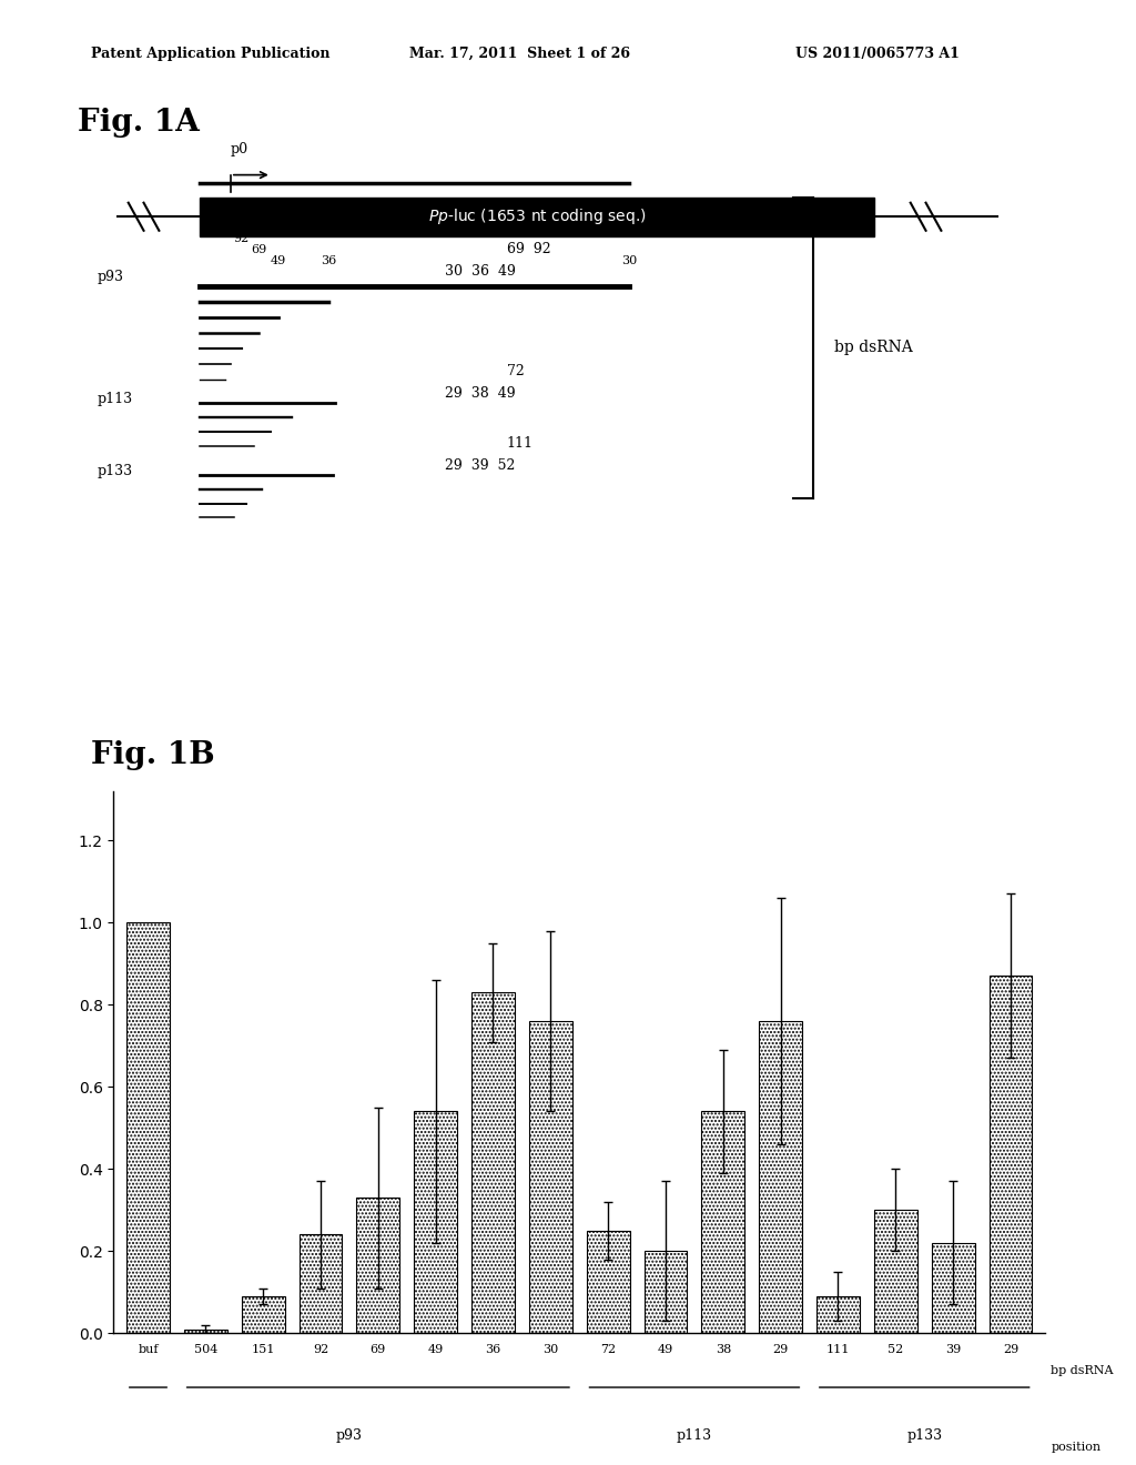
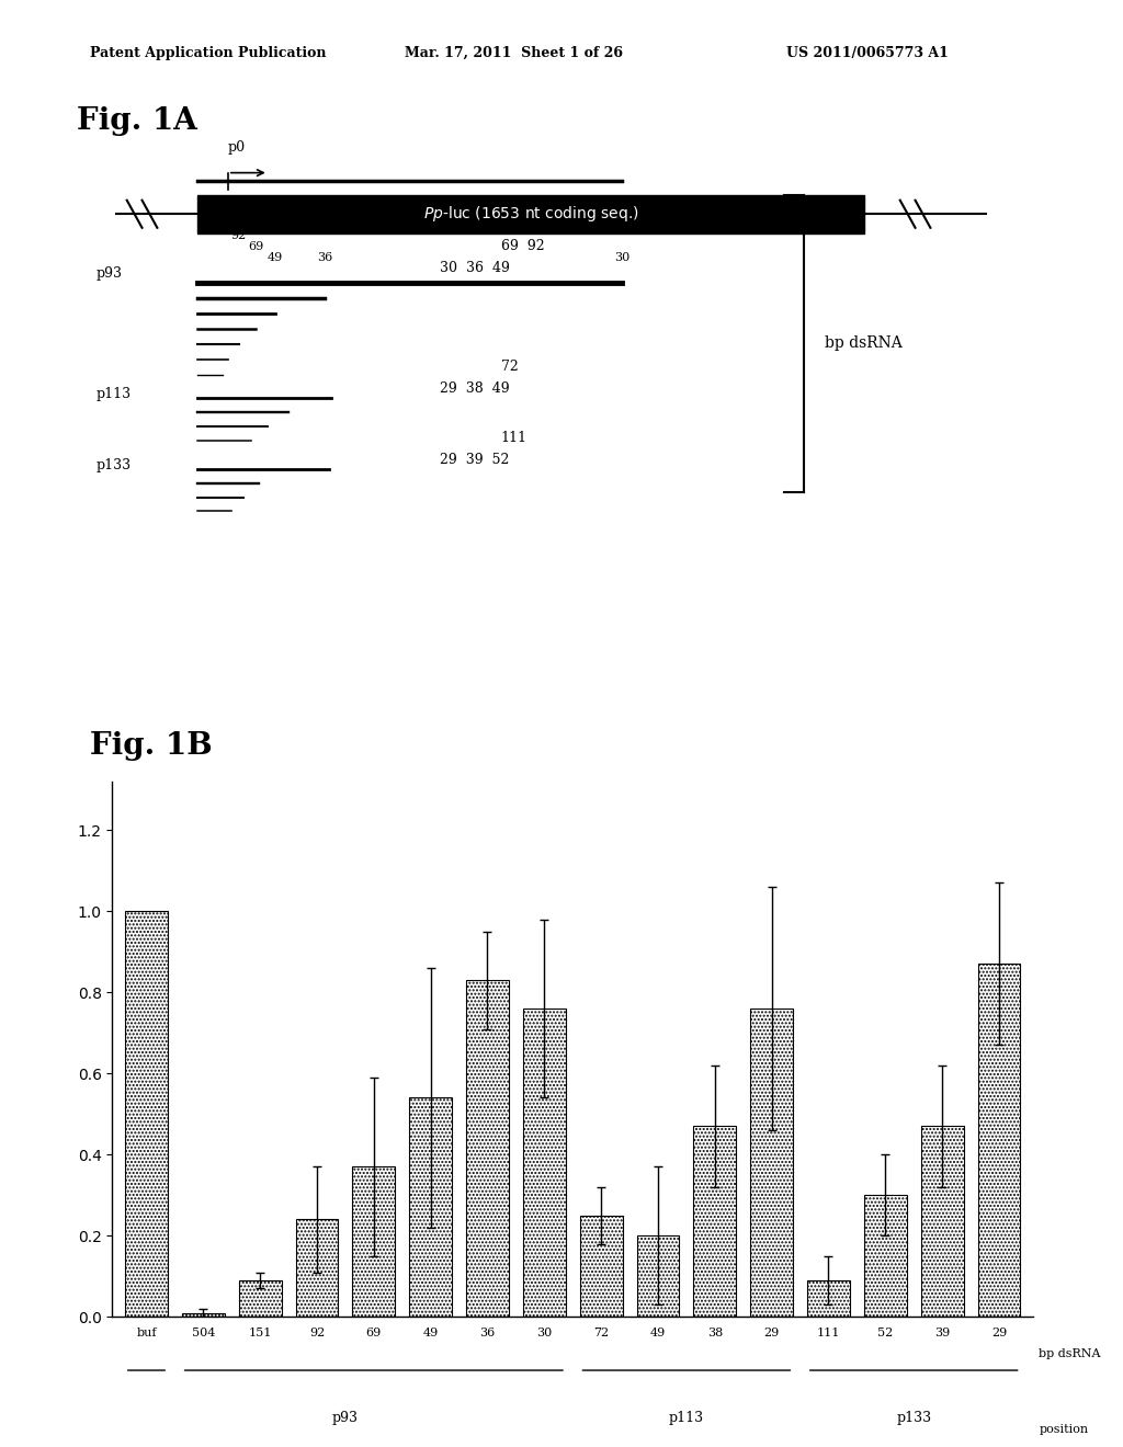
69: 0.33 -> 0.37
38: 0.54 -> 0.47
39: 0.22 -> 0.47
